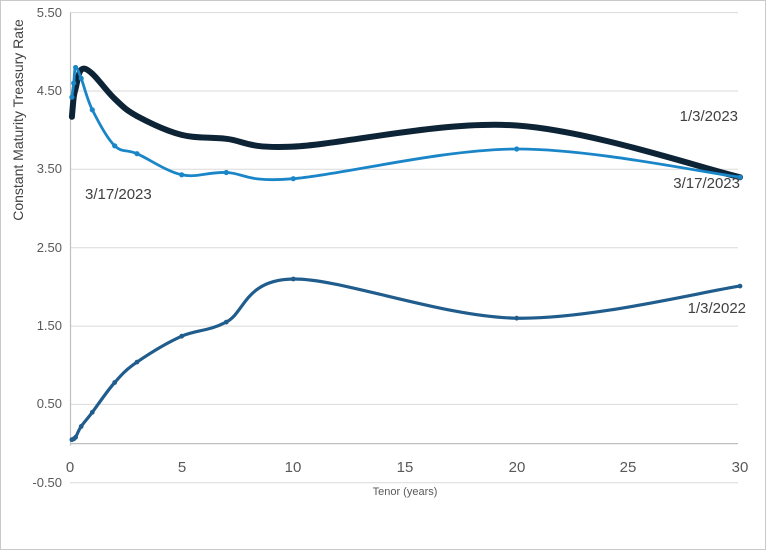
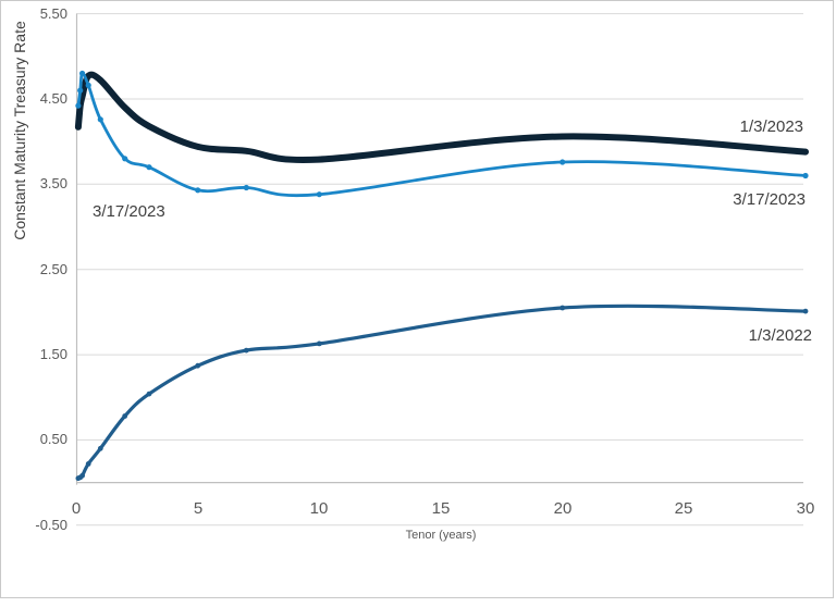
1/3/2022/10: 2.1 -> 1.6
1/3/2022/20: 1.6 -> 2.0
1/3/2023/30: 3.4 -> 3.9
3/17/2023/30: 3.4 -> 3.6
